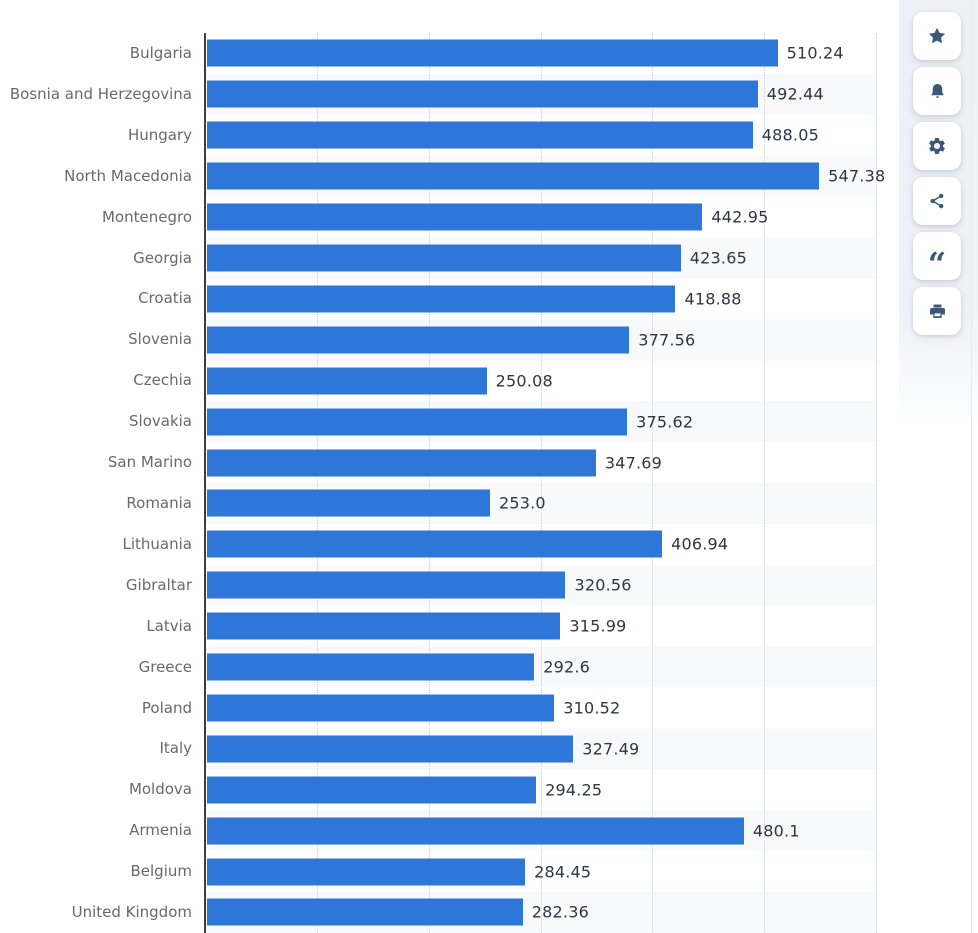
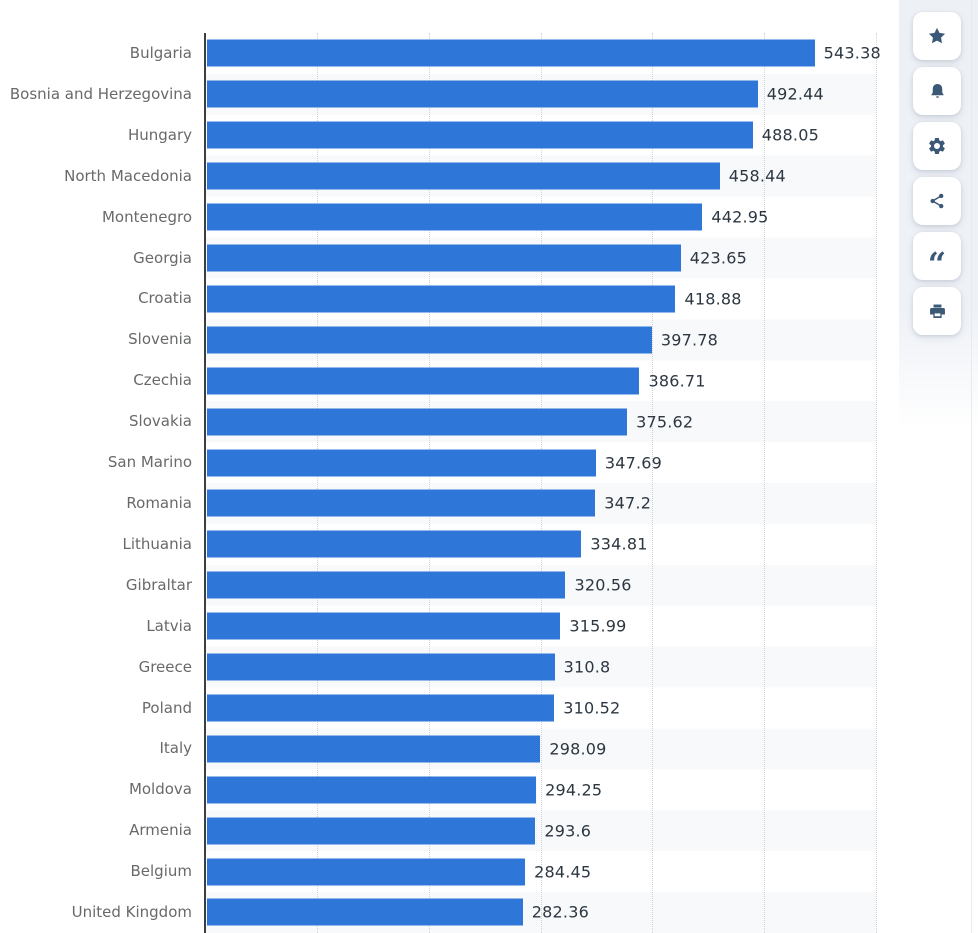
Bulgaria: 510.24 -> 543.38
North Macedonia: 547.38 -> 458.44
Slovenia: 377.56 -> 397.78
Czechia: 250.08 -> 386.71
Romania: 253.0 -> 347.2
Lithuania: 406.94 -> 334.81
Greece: 292.6 -> 310.8
Italy: 327.49 -> 298.09
Armenia: 480.1 -> 293.6
